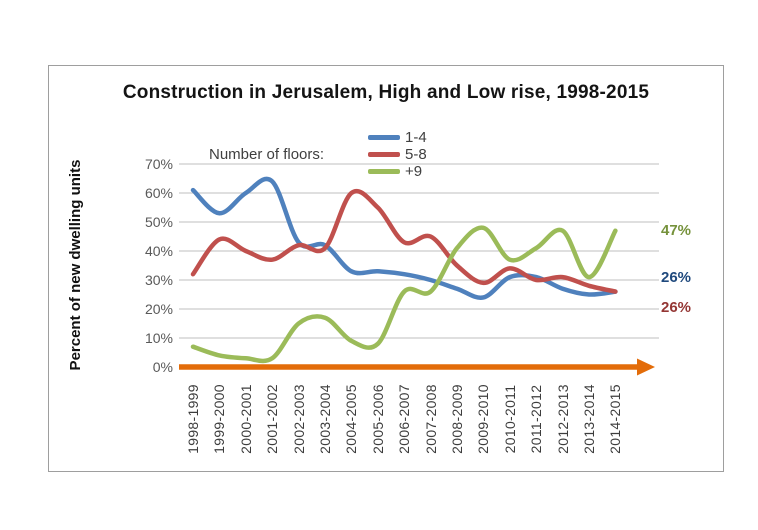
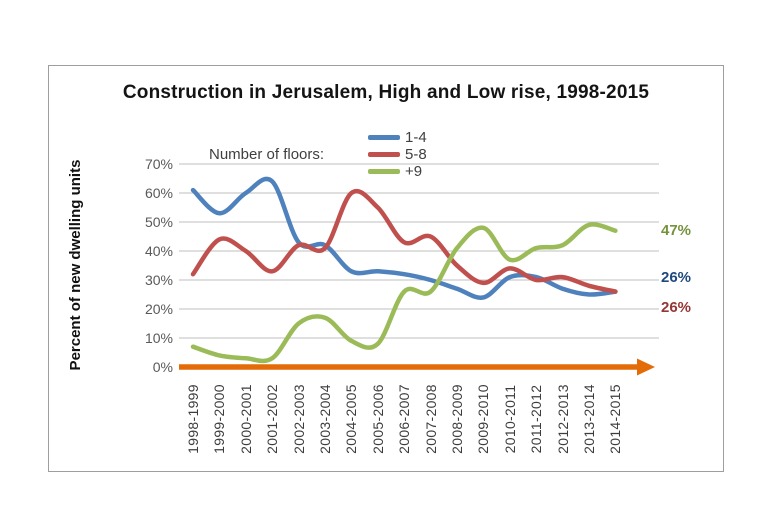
5-8/2001-2002: 37% -> 33%
+9/2012-2013: 47% -> 42%
+9/2013-2014: 31% -> 49%
